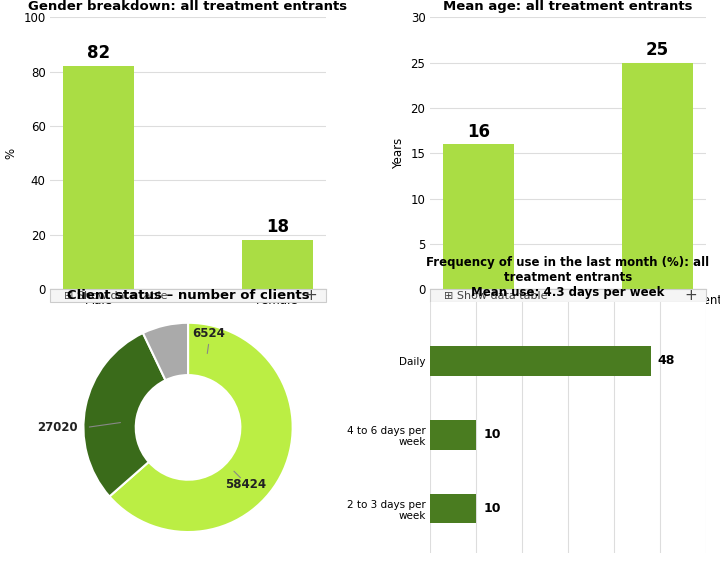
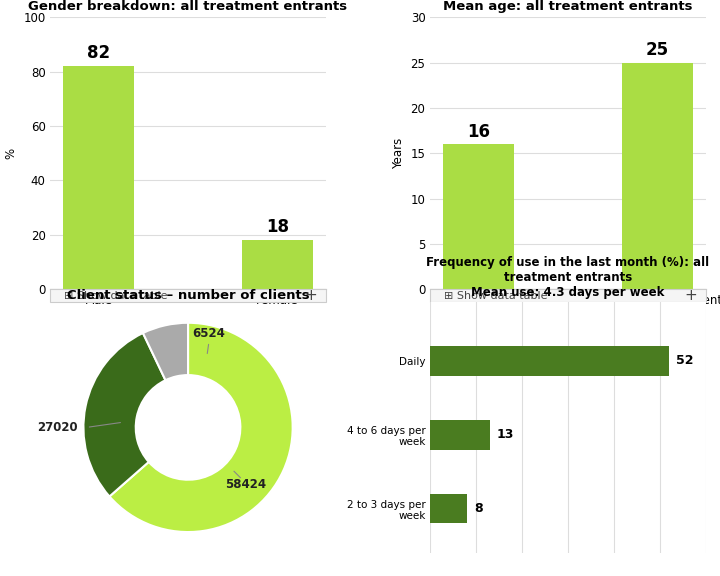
Daily: 48 -> 52
4 to 6 days per week: 10 -> 13
2 to 3 days per week: 10 -> 8
